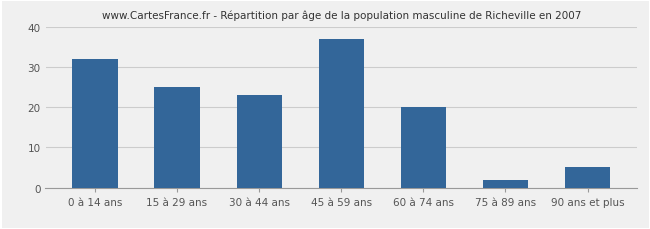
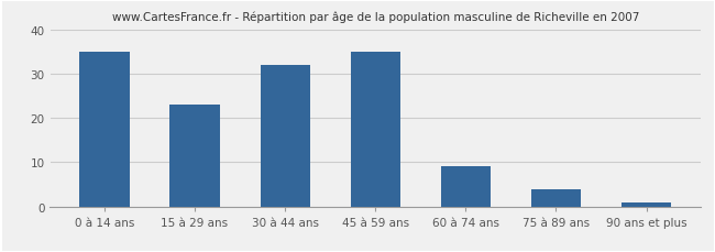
0 à 14 ans: 32 -> 35
15 à 29 ans: 25 -> 23
30 à 44 ans: 23 -> 32
45 à 59 ans: 37 -> 35
60 à 74 ans: 20 -> 9
75 à 89 ans: 2 -> 4
90 ans et plus: 5 -> 1
